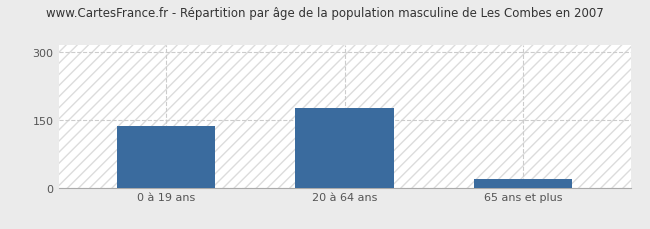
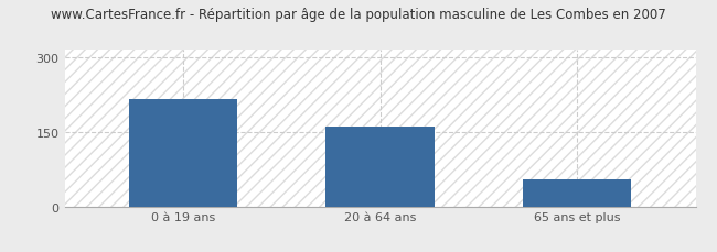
0 à 19 ans: 136 -> 215
20 à 64 ans: 175 -> 160
65 ans et plus: 20 -> 55
